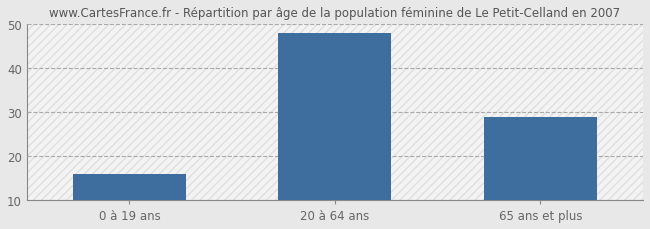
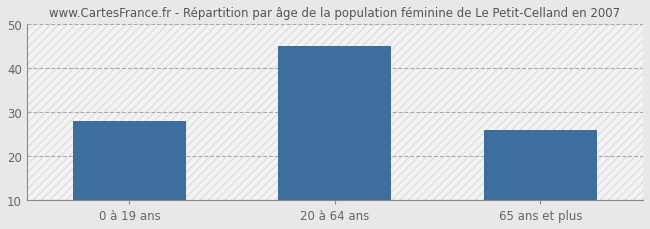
0 à 19 ans: 16 -> 28
20 à 64 ans: 48 -> 45
65 ans et plus: 29 -> 26
